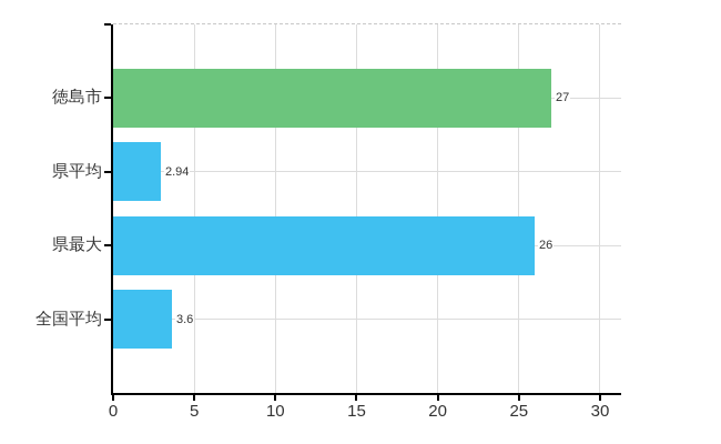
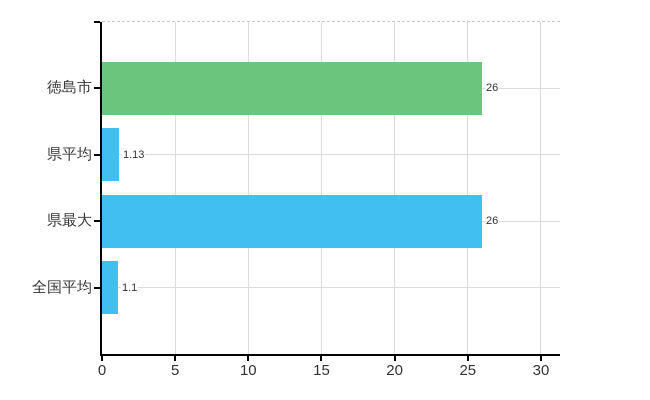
徳島市: 27 -> 26
県平均: 2.94 -> 1.13
全国平均: 3.6 -> 1.1
